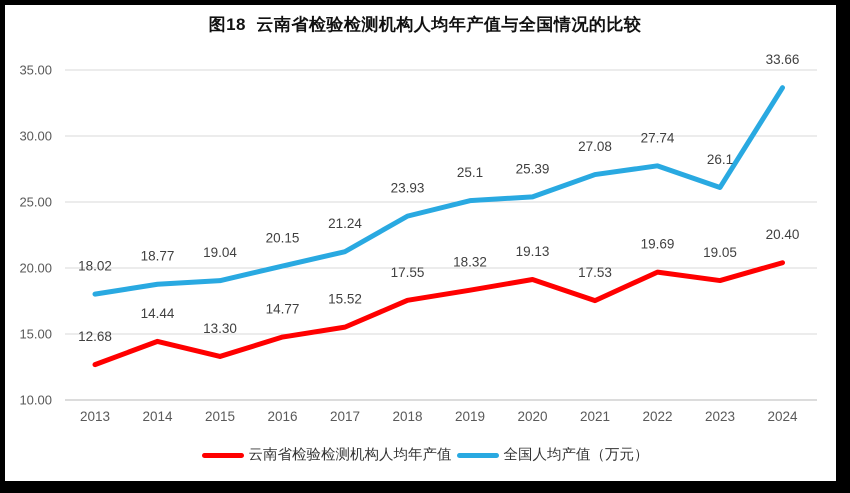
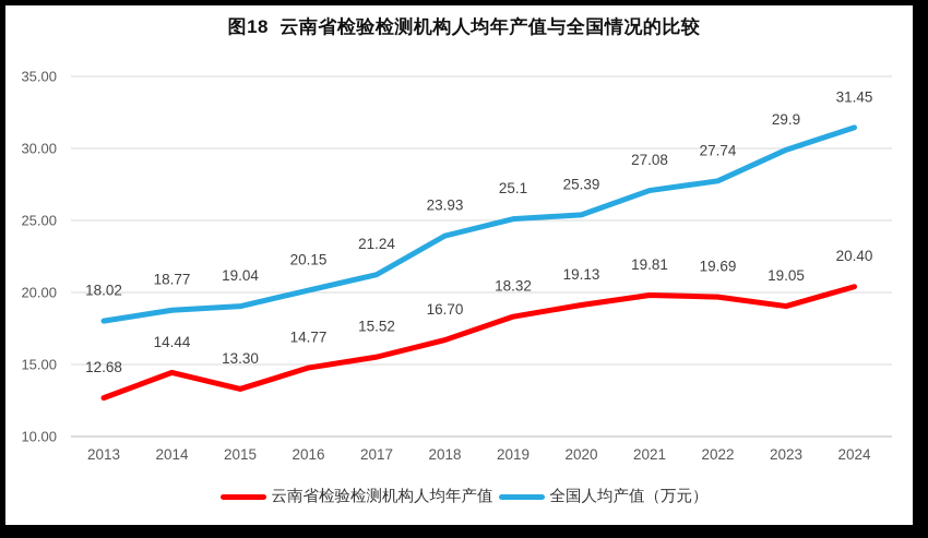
云南省检验检测机构人均年产值/2018: 17.55 -> 16.70
云南省检验检测机构人均年产值/2021: 17.53 -> 19.81
全国人均产值（万元）/2023: 26.1 -> 29.9
全国人均产值（万元）/2024: 33.66 -> 31.45
